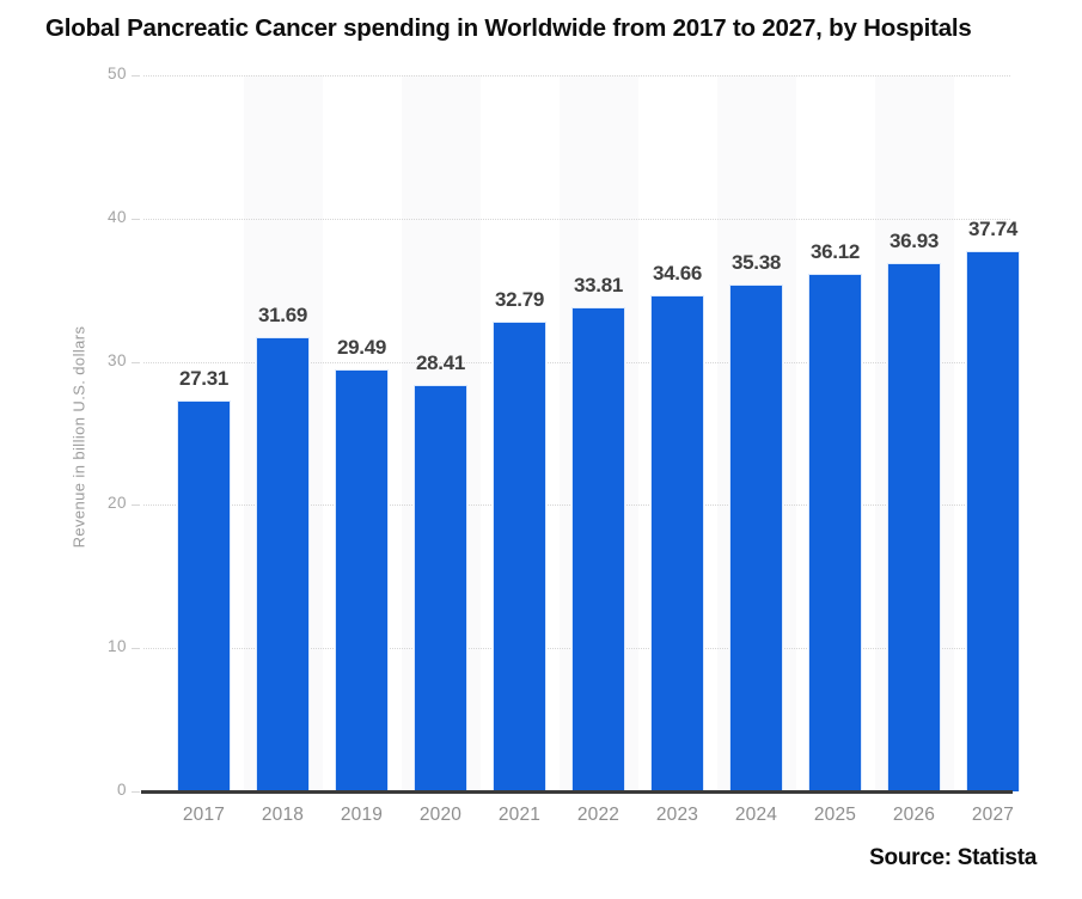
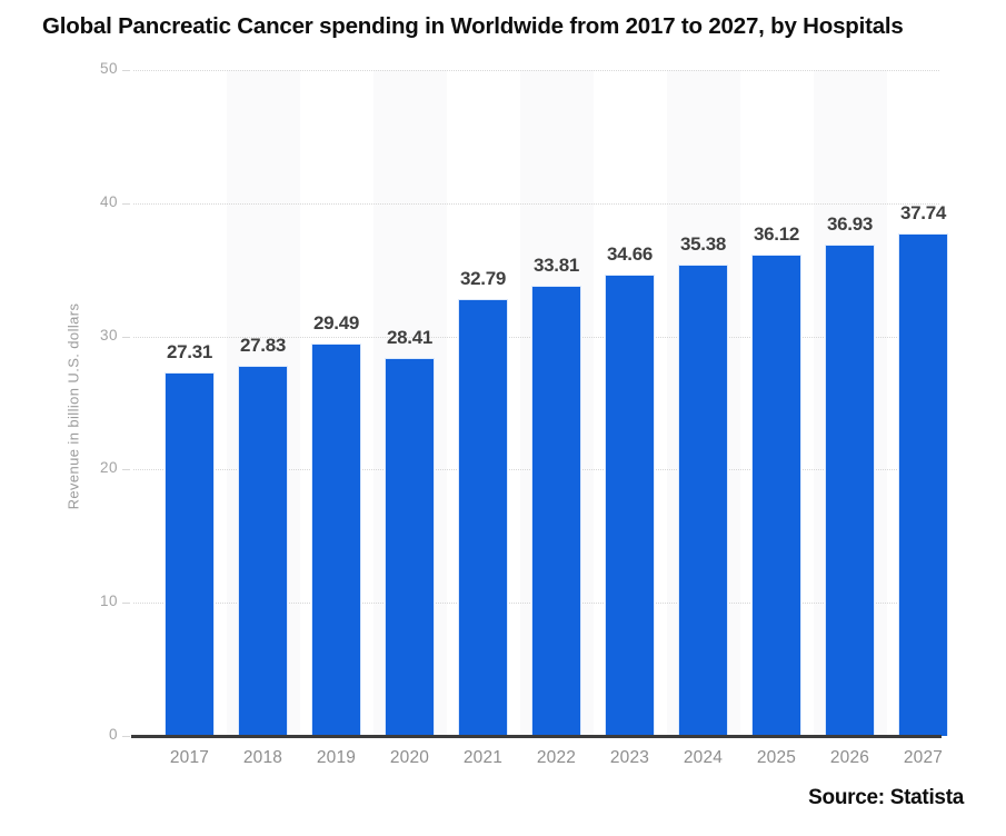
2018: 31.69 -> 27.83
